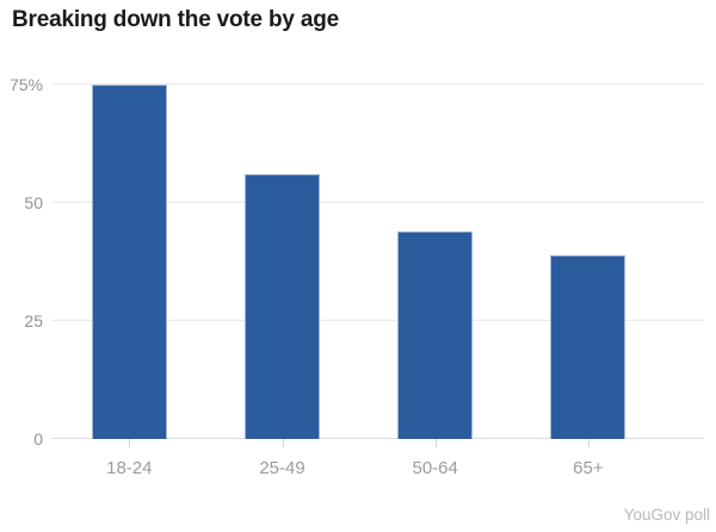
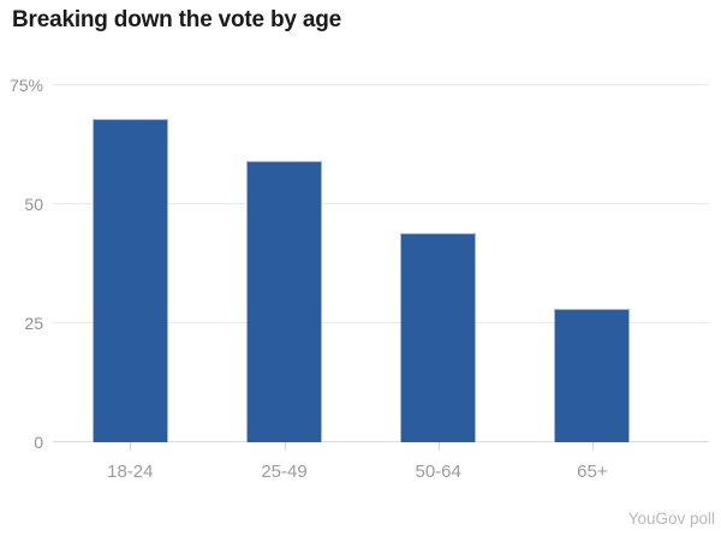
18-24: 75% -> 68%
25-49: 56% -> 59%
65+: 39% -> 28%
